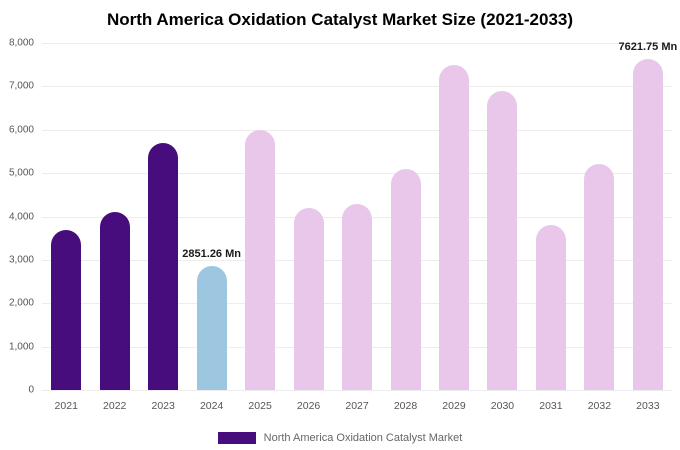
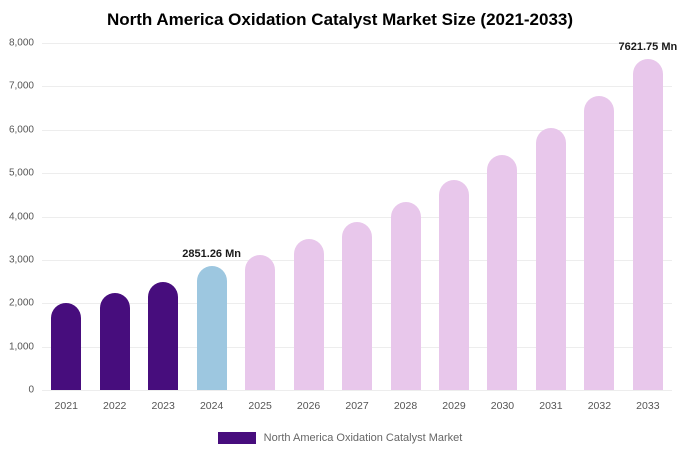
2021: 3700 -> 2000
2022: 4100 -> 2200
2023: 5700 -> 2500
2025: 6000 -> 3100
2026: 4200 -> 3500
2027: 4300 -> 3900
2028: 5100 -> 4300
2029: 7500 -> 4800
2030: 6900 -> 5400
2031: 3800 -> 6000
2032: 5200 -> 6800
